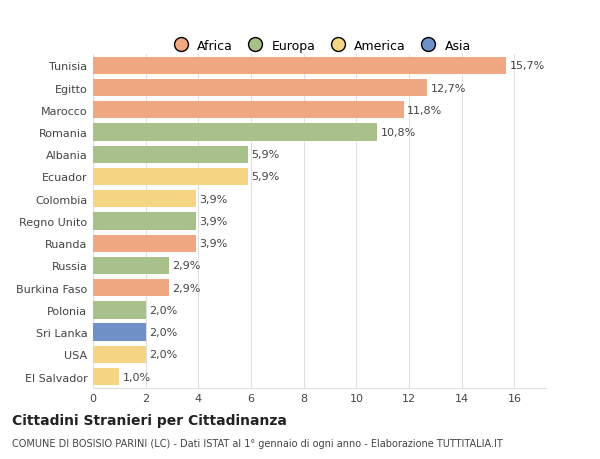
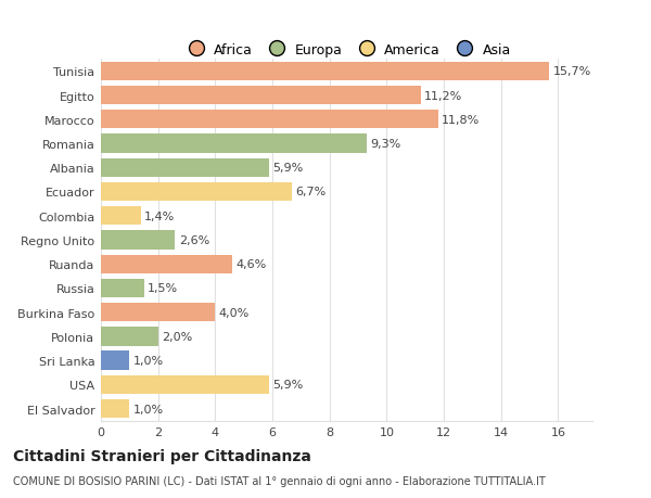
Egitto: 12,7% -> 11,2%
Romania: 10,8% -> 9,3%
Ecuador: 5,9% -> 6,7%
Colombia: 3,9% -> 1,4%
Regno Unito: 3,9% -> 2,6%
Ruanda: 3,9% -> 4,6%
Russia: 2,9% -> 1,5%
Burkina Faso: 2,9% -> 4,0%
Sri Lanka: 2,0% -> 1,0%
USA: 2,0% -> 5,9%
